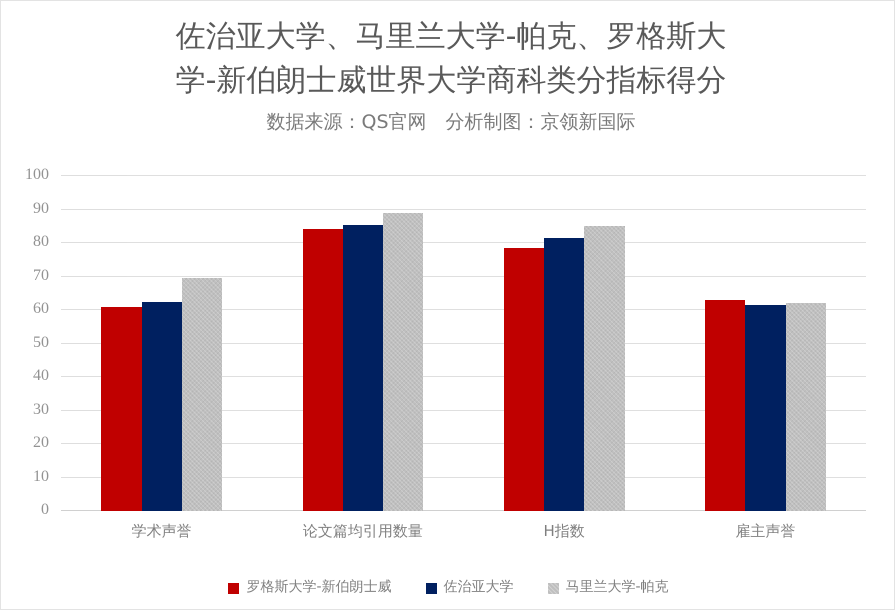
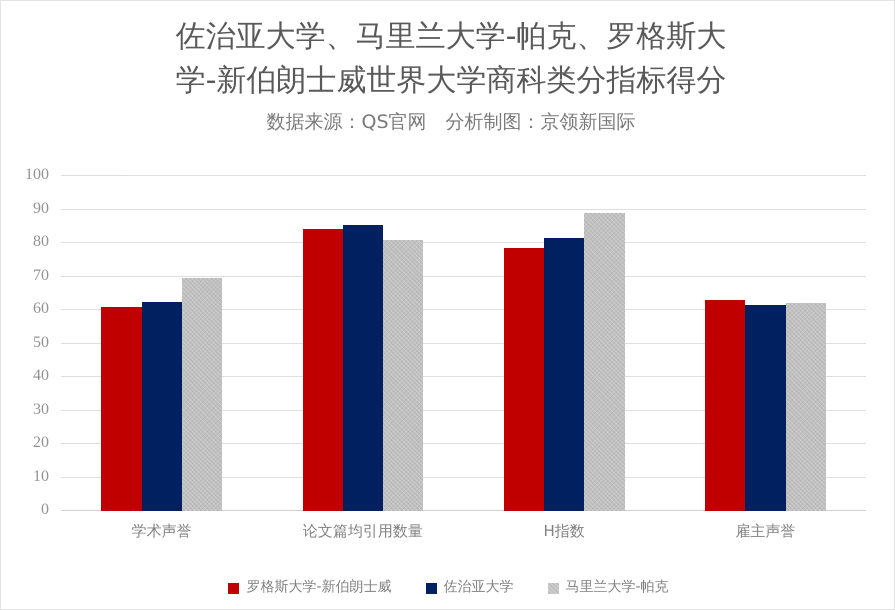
马里兰大学-帕克/论文篇均引用数量: 89 -> 81
马里兰大学-帕克/H指数: 85 -> 89
